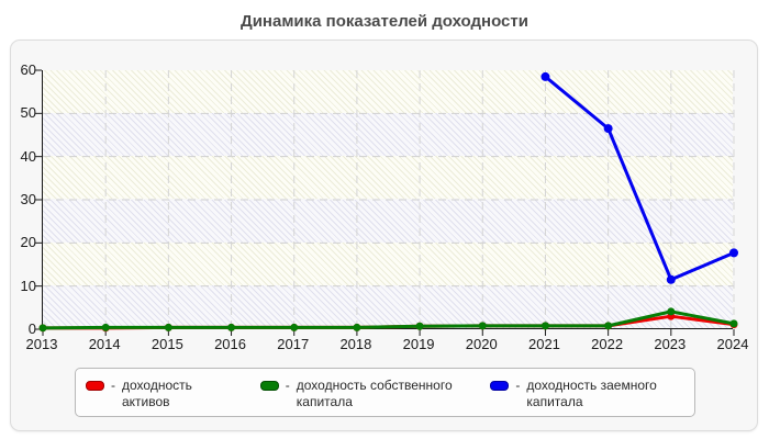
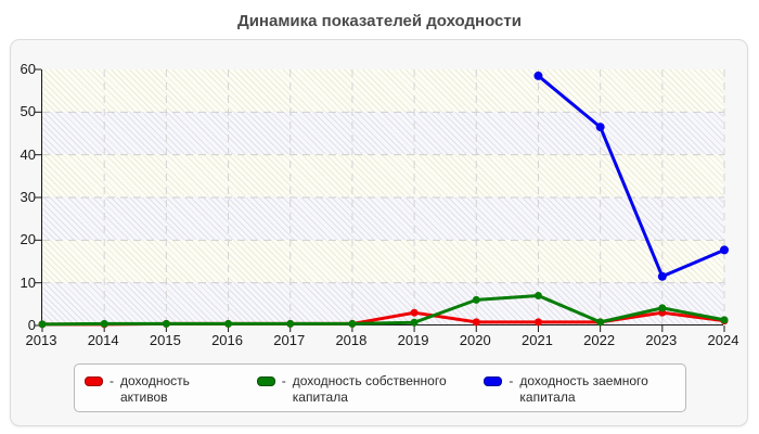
доходность активов/2019: 1 -> 3
доходность собственного капитала/2020: 1 -> 6
доходность собственного капитала/2021: 1 -> 7
